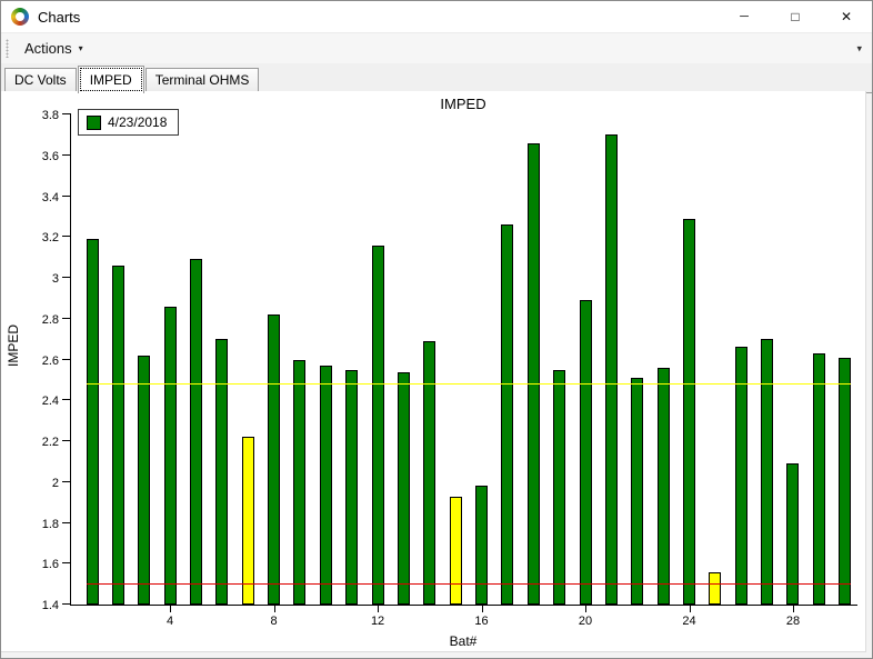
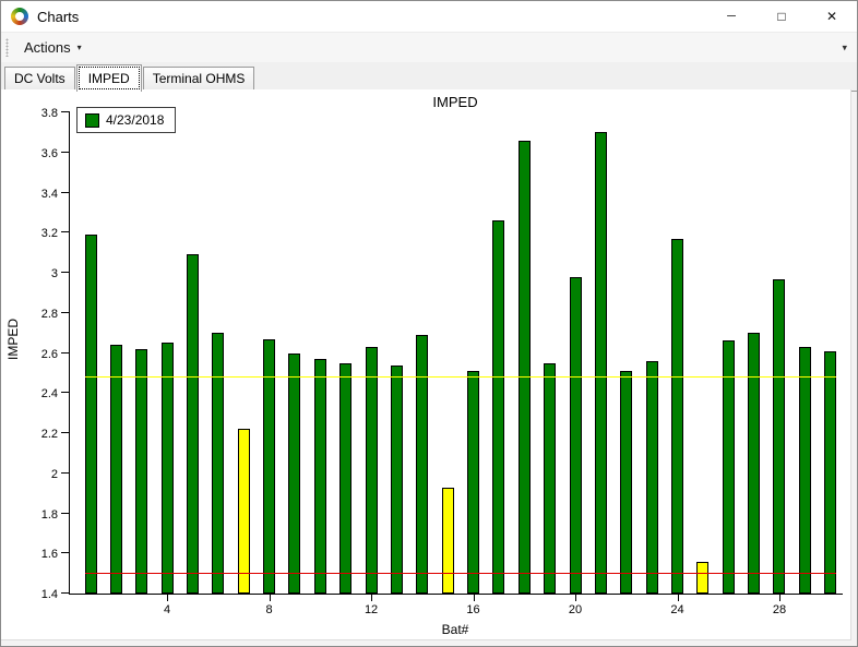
2: 3.06 -> 2.64
4: 2.86 -> 2.65
8: 2.82 -> 2.67
12: 3.16 -> 2.63
16: 1.98 -> 2.51
20: 2.89 -> 2.98
24: 3.29 -> 3.17
28: 2.09 -> 2.97
